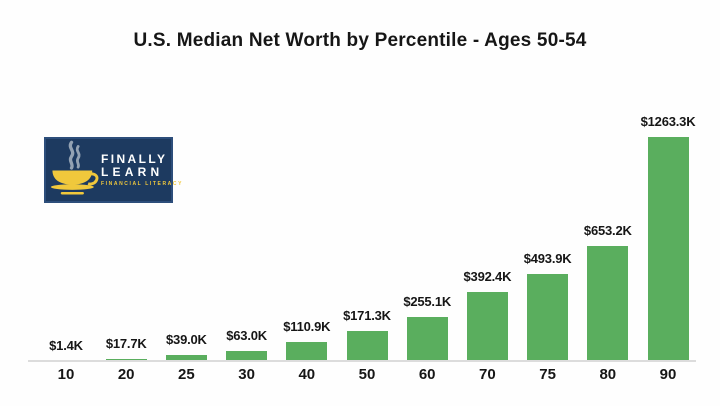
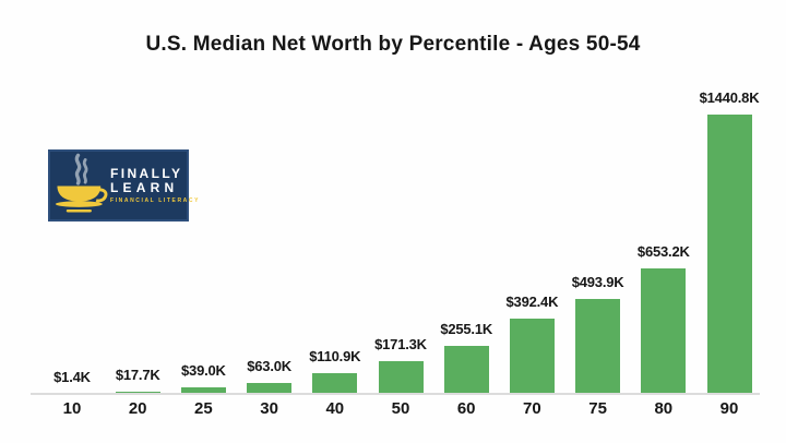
90: $1263.3K -> $1440.8K
